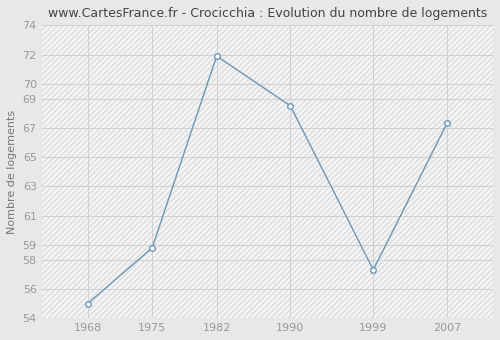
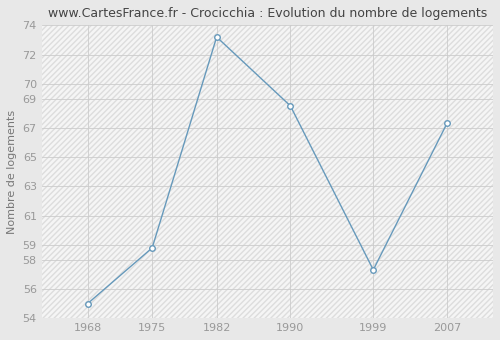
1982: 71.9 -> 73.2
